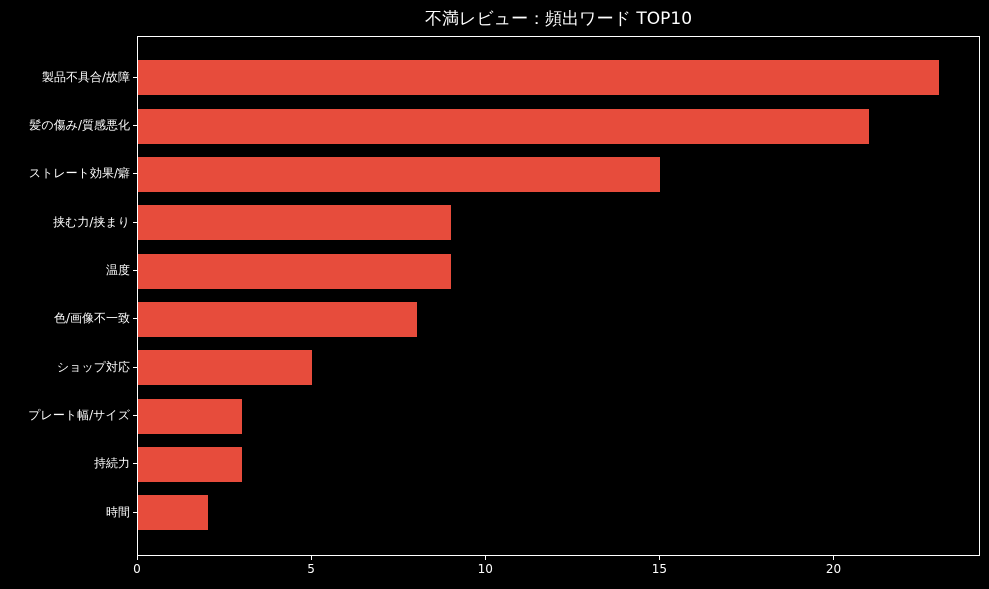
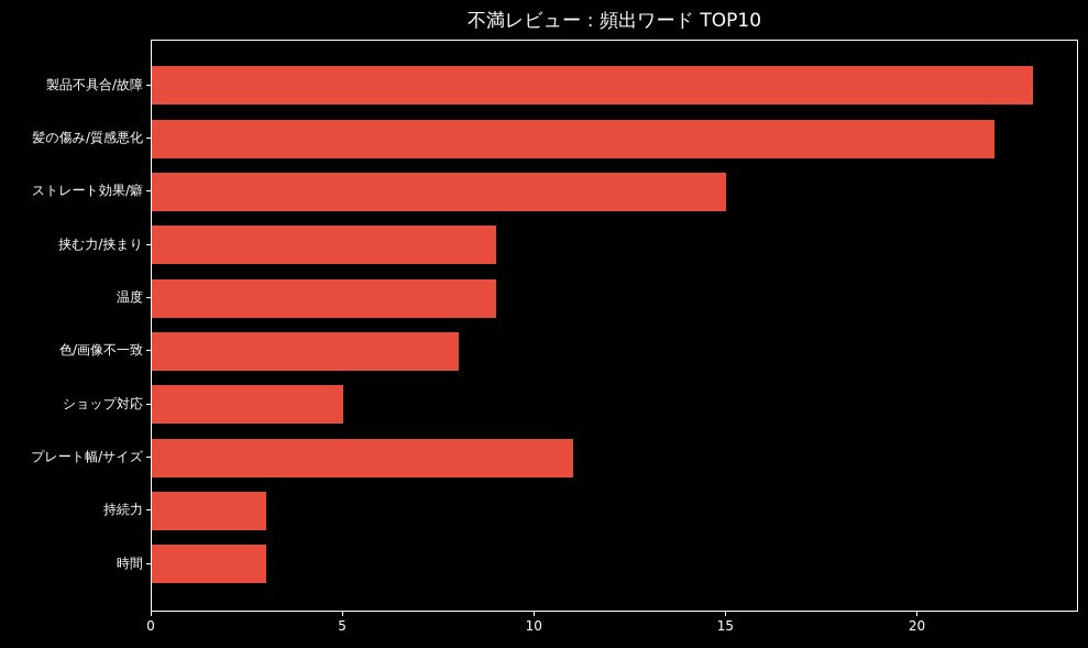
髪の傷み/質感悪化: 21 -> 22
プレート幅/サイズ: 3 -> 11
時間: 2 -> 3
